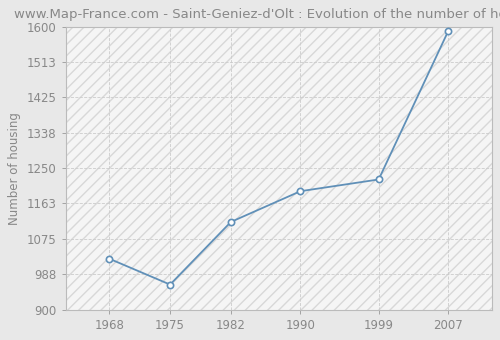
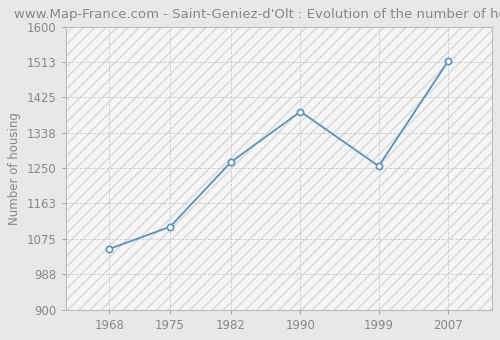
1968: 1026 -> 1050
1975: 962 -> 1105
1982: 1117 -> 1265
1990: 1193 -> 1390
1999: 1222 -> 1255
2007: 1589 -> 1515
